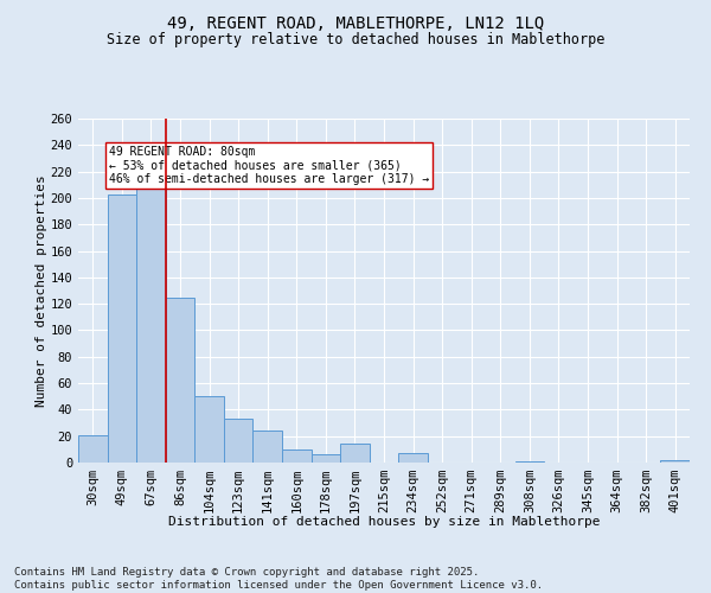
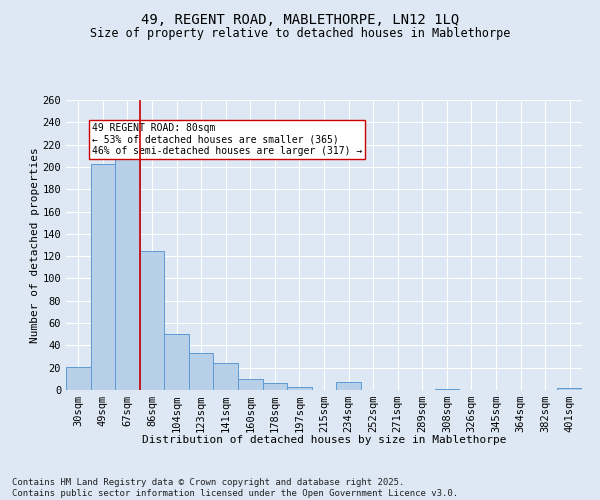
197sqm: 14 -> 3
